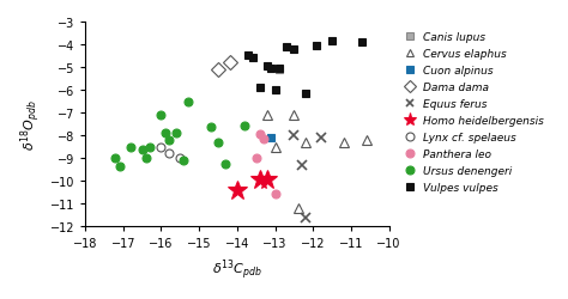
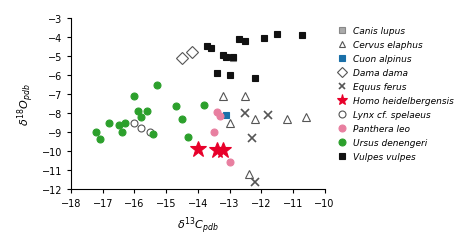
Homo heidelbergensis/−14: -10.4 -> -9.9
